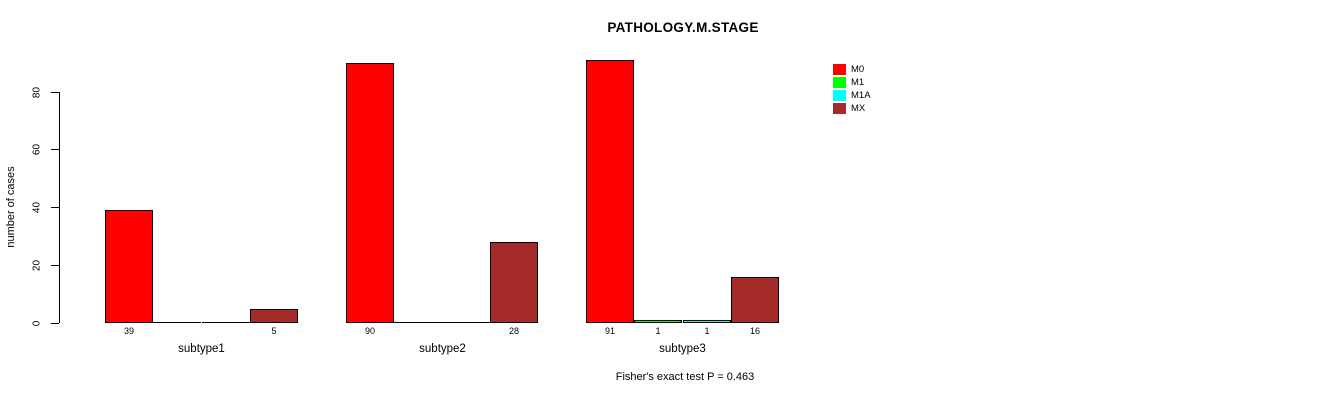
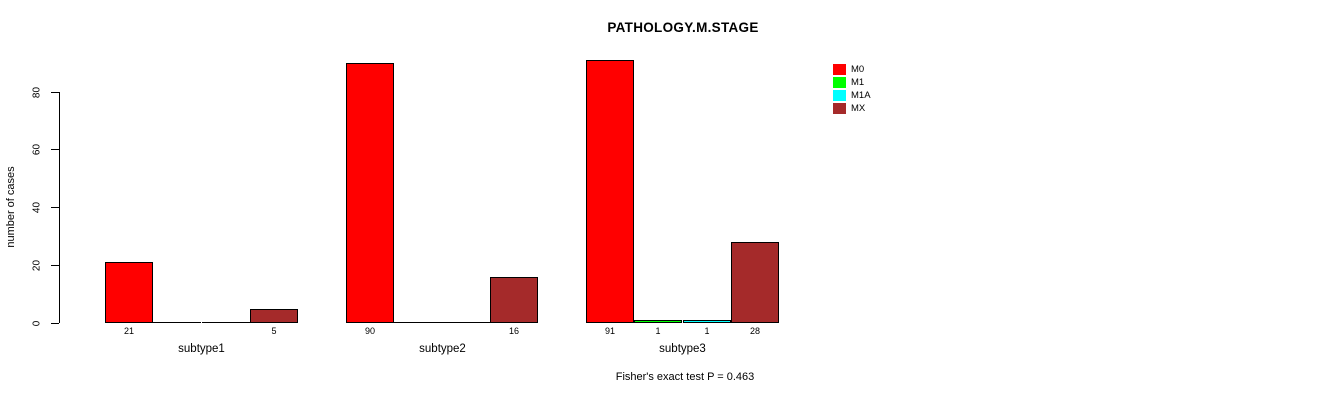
M0/subtype1: 39 -> 21
MX/subtype2: 28 -> 16
MX/subtype3: 16 -> 28
